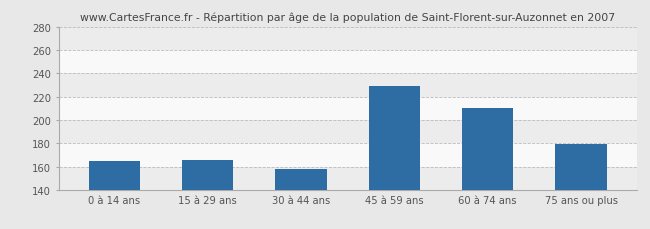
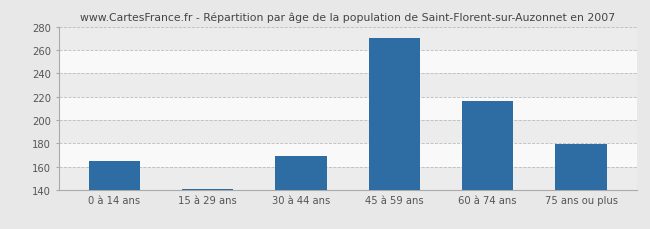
15 à 29 ans: 166 -> 141
30 à 44 ans: 158 -> 169
45 à 59 ans: 229 -> 270
60 à 74 ans: 210 -> 216
